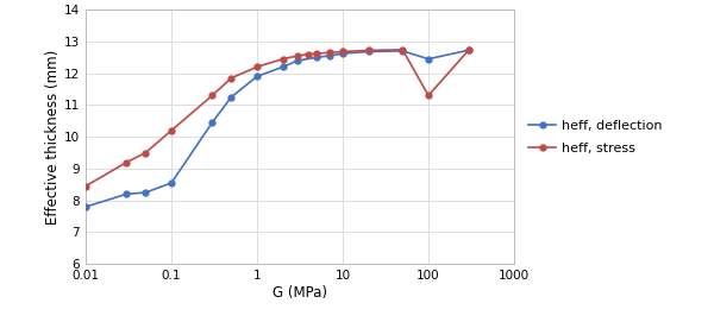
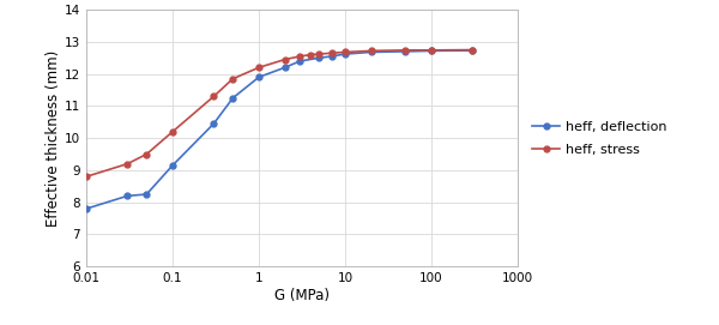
heff, stress/0.01: 8.45 -> 8.80
heff, deflection/0.1: 8.55 -> 9.15
heff, deflection/100: 12.45 -> 12.72
heff, stress/100: 11.30 -> 12.74
